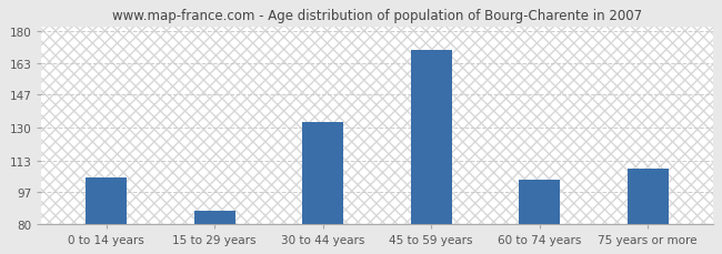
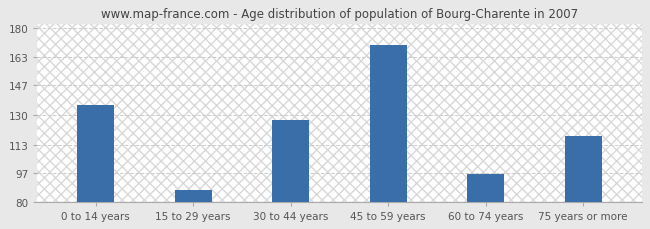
0 to 14 years: 104 -> 136
30 to 44 years: 133 -> 127
60 to 74 years: 103 -> 96
75 years or more: 109 -> 118
